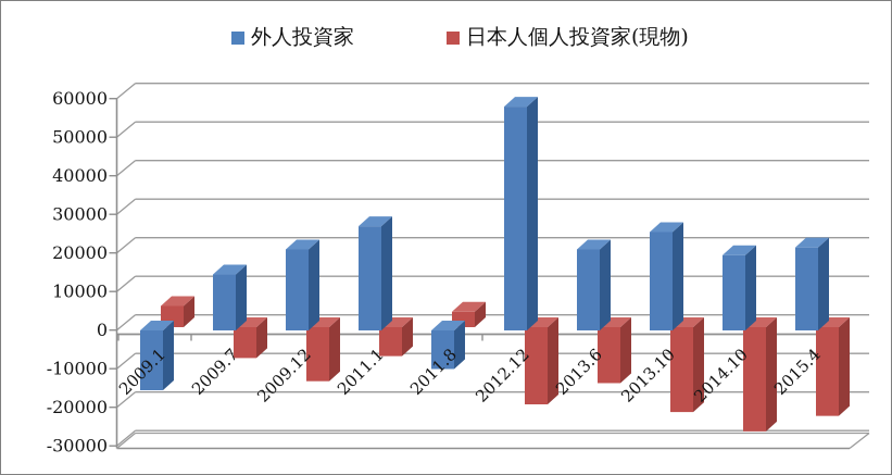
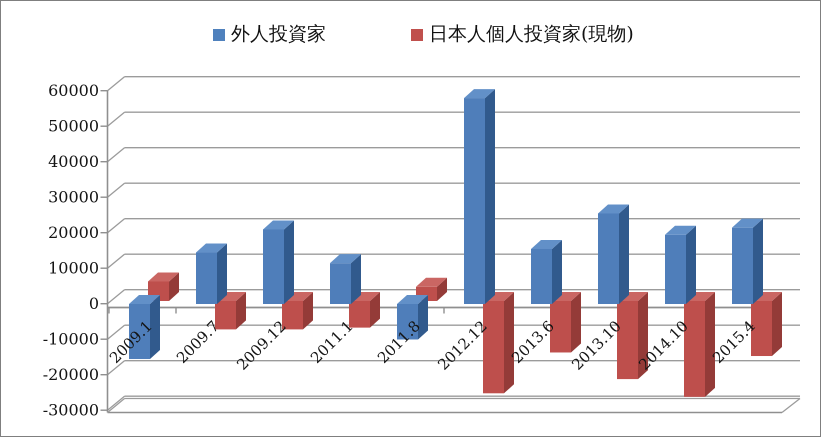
日本人個人投資家(現物)/2009.12: -14000 -> -8000
外人投資家/2011.1: 27000 -> 12000
日本人個人投資家(現物)/2012.12: -20000 -> -26000
外人投資家/2013.6: 21000 -> 16000
日本人個人投資家(現物)/2015.4: -23000 -> -16000
